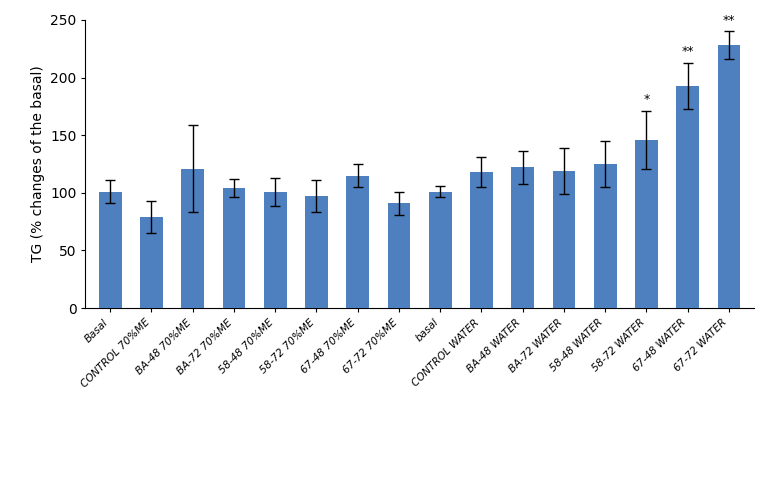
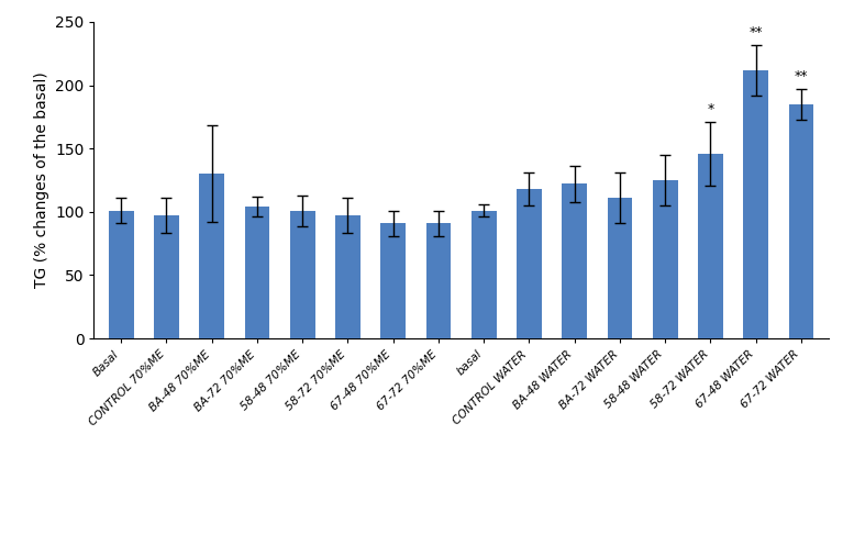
CONTROL 70%ME: 79 -> 97
BA-48 70%ME: 121 -> 130
67-48 70%ME: 115 -> 91
BA-72 WATER: 119 -> 111
67-48 WATER: 193 -> 212
67-72 WATER: 228 -> 185
